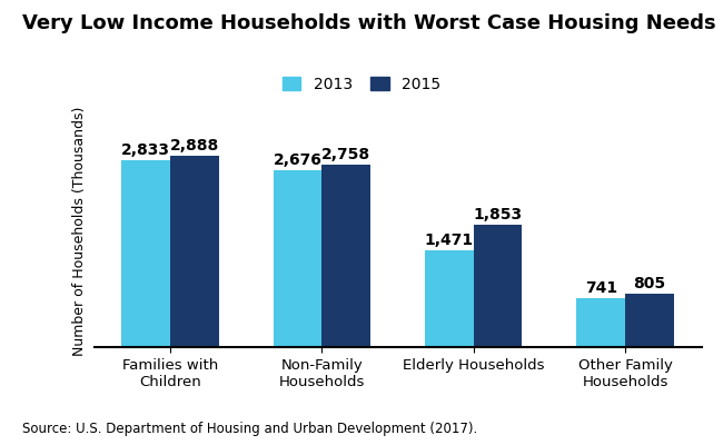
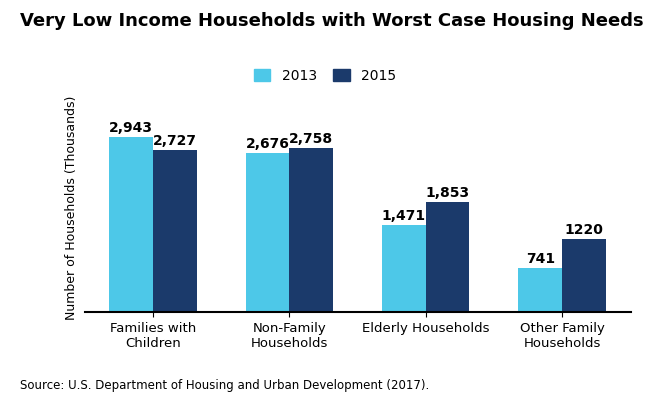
2013/Families with Children: 2,833 -> 2,943
2015/Families with Children: 2,888 -> 2,727
2015/Other Family Households: 805 -> 1220
